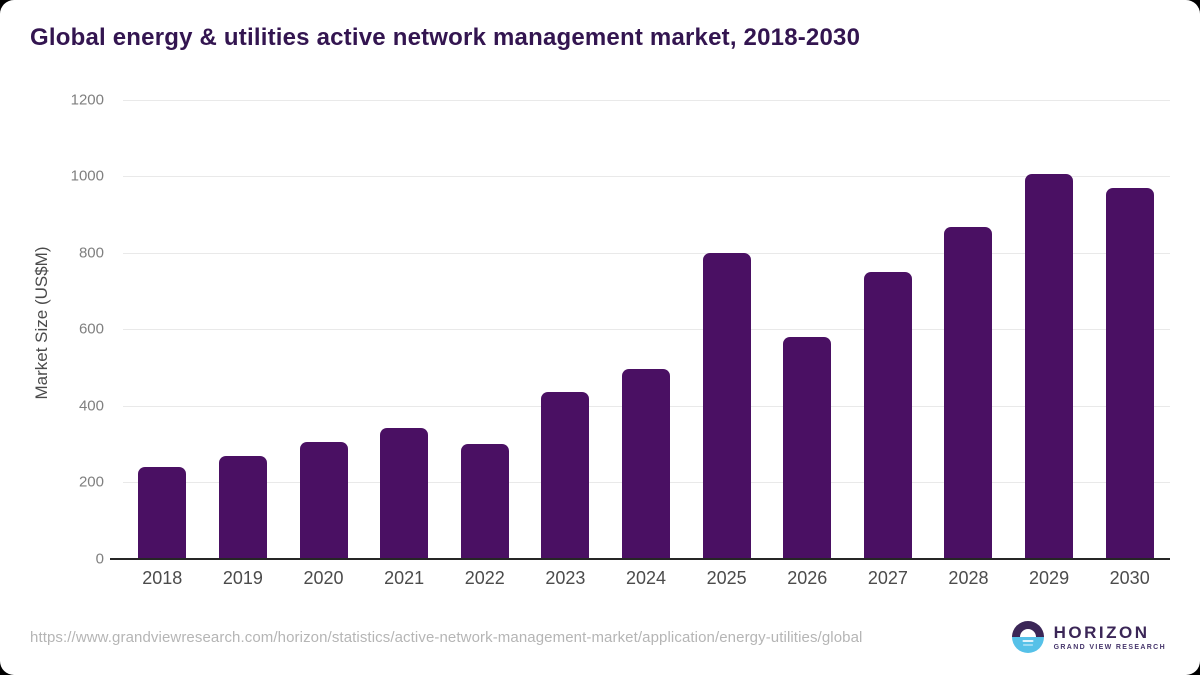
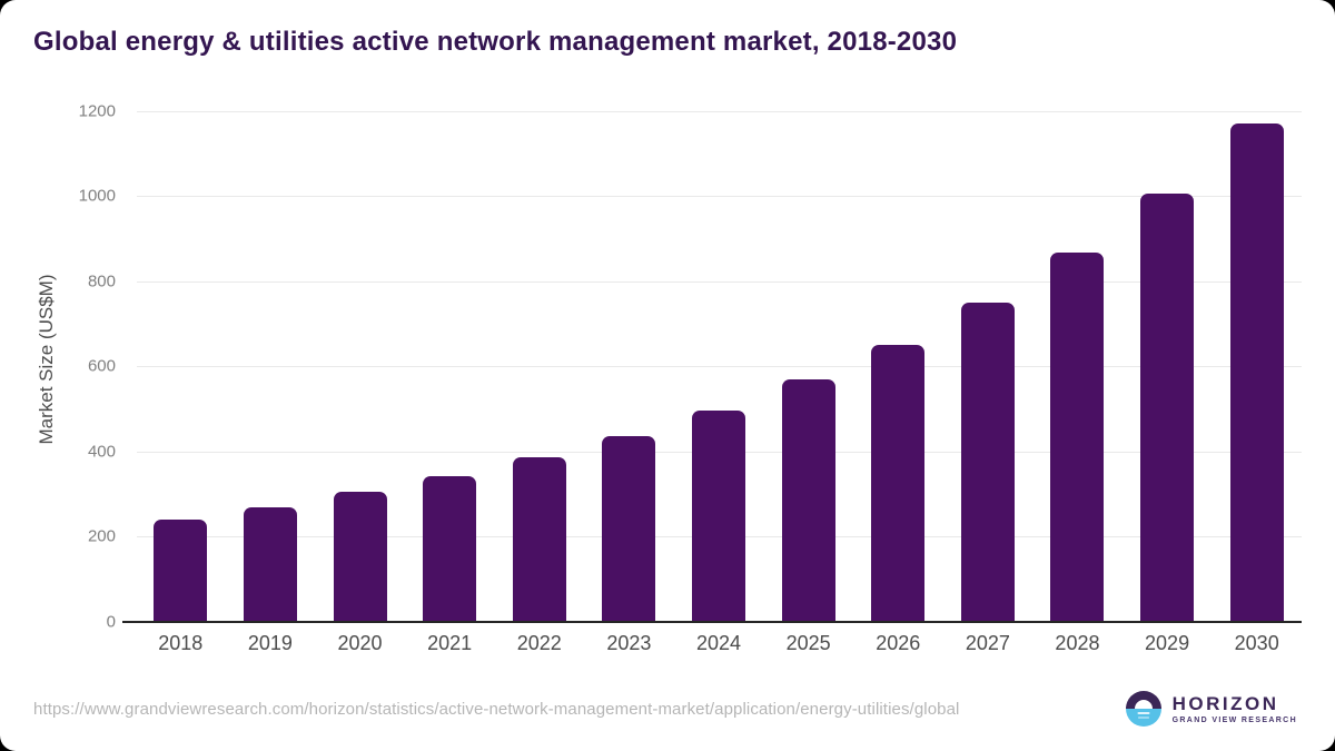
2022: 300 -> 380
2025: 800 -> 570
2026: 580 -> 650
2030: 970 -> 1170
